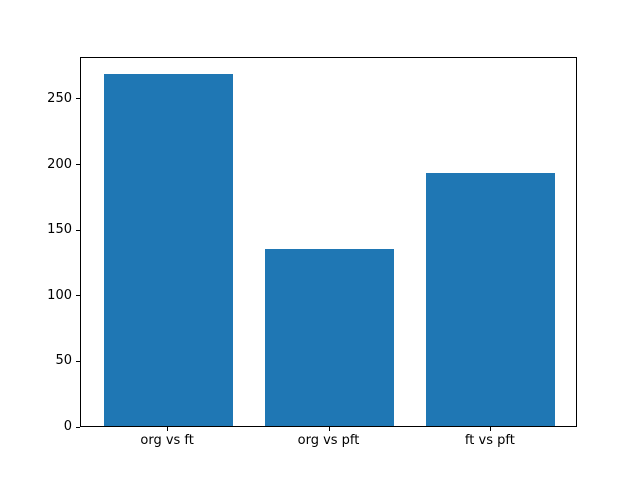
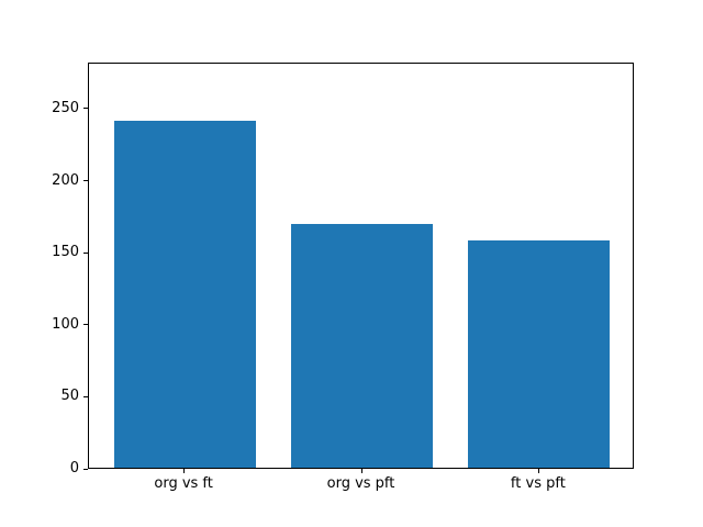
org vs ft: 268 -> 241
org vs pft: 135 -> 169
ft vs pft: 193 -> 158
